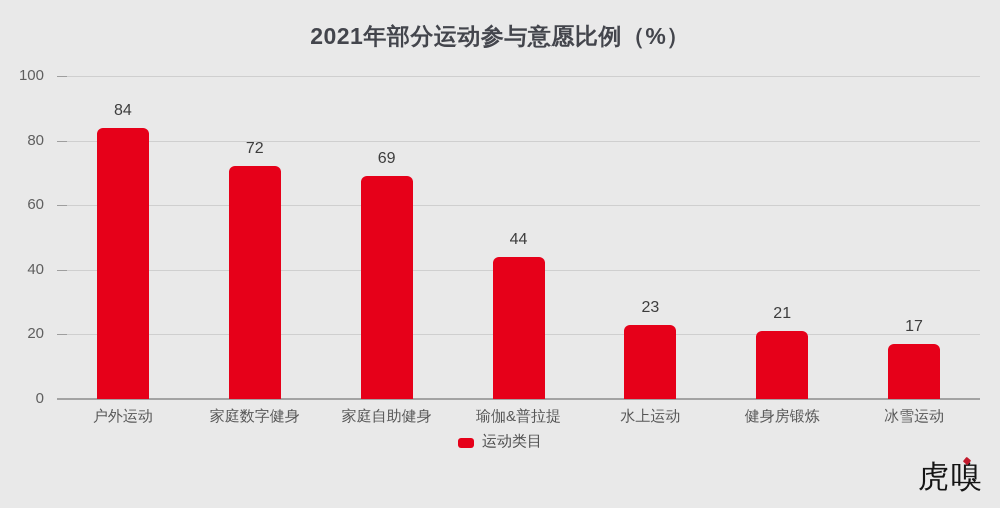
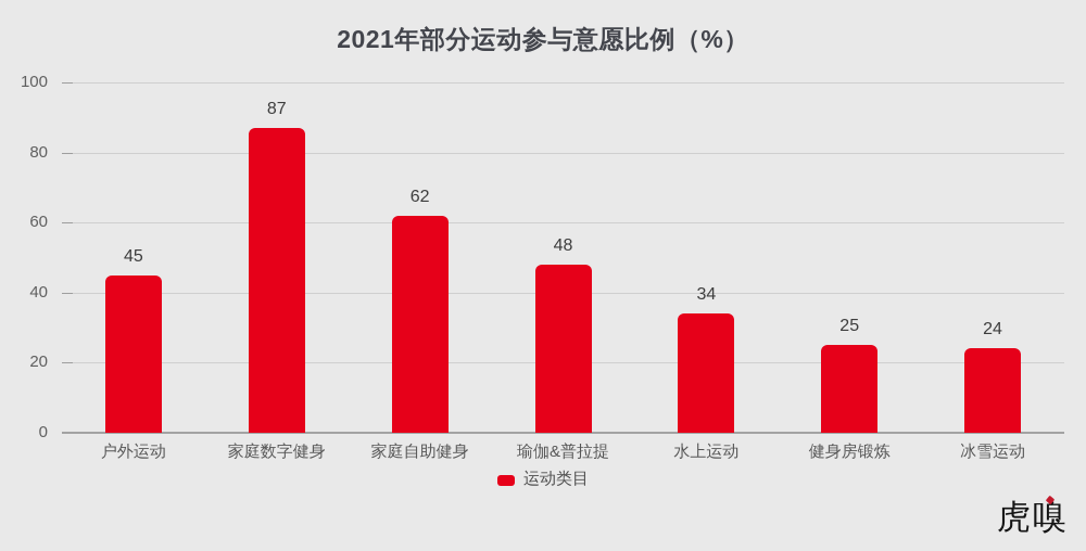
户外运动: 84 -> 45
家庭数字健身: 72 -> 87
家庭自助健身: 69 -> 62
瑜伽&普拉提: 44 -> 48
水上运动: 23 -> 34
健身房锻炼: 21 -> 25
冰雪运动: 17 -> 24
